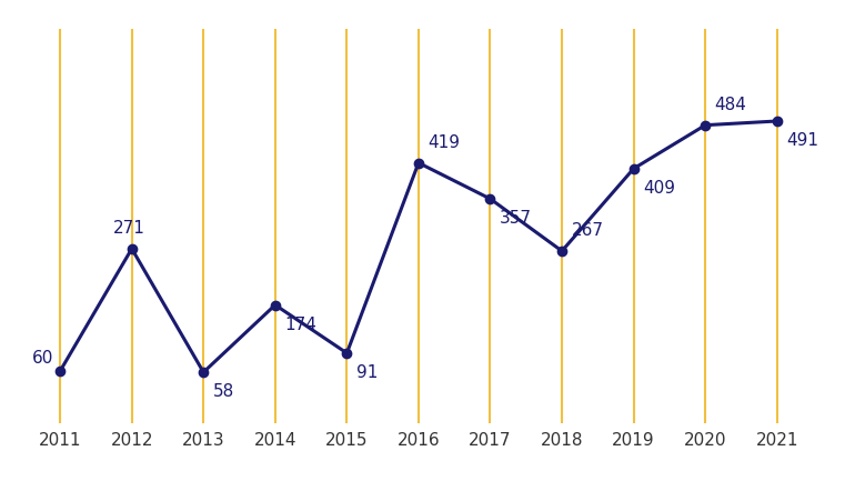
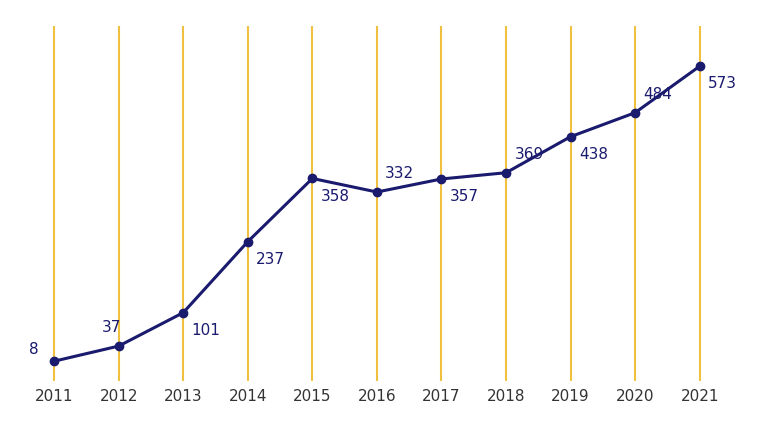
2011: 60 -> 8
2012: 271 -> 37
2013: 58 -> 101
2014: 174 -> 237
2015: 91 -> 358
2016: 419 -> 332
2018: 267 -> 369
2019: 409 -> 438
2021: 491 -> 573
